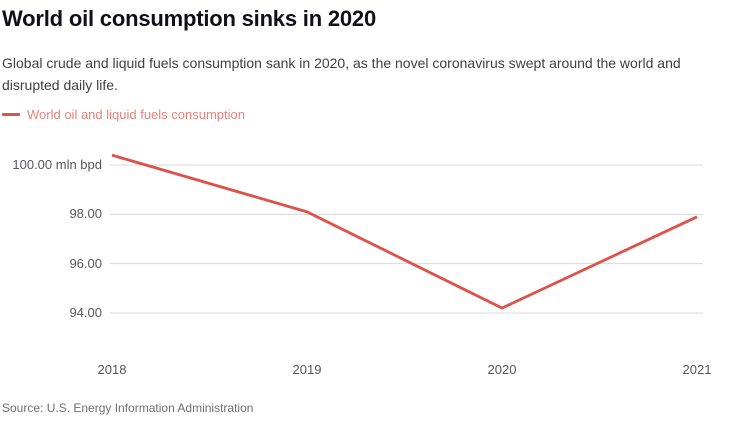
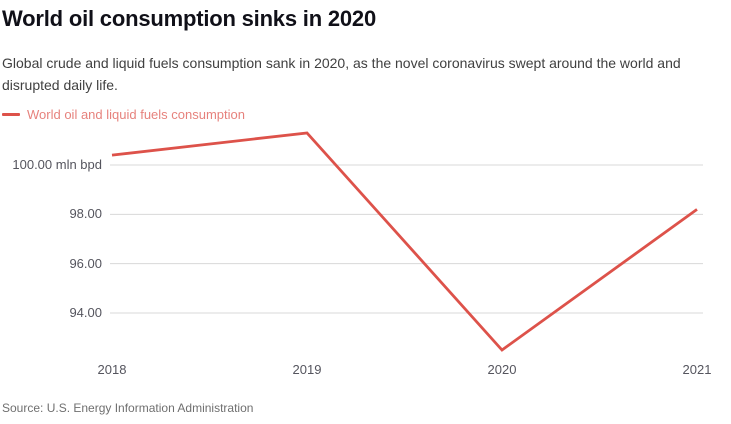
2019: 98.1 -> 101.3
2020: 94.2 -> 92.5
2021: 97.9 -> 98.2
